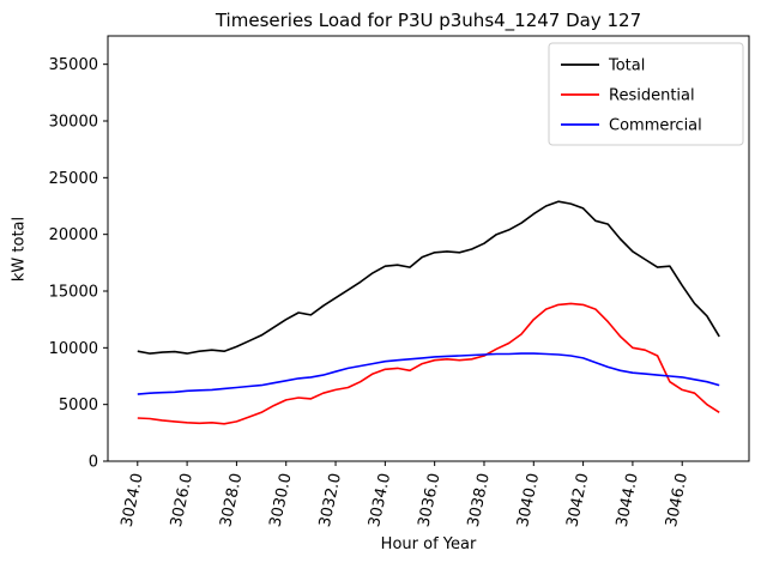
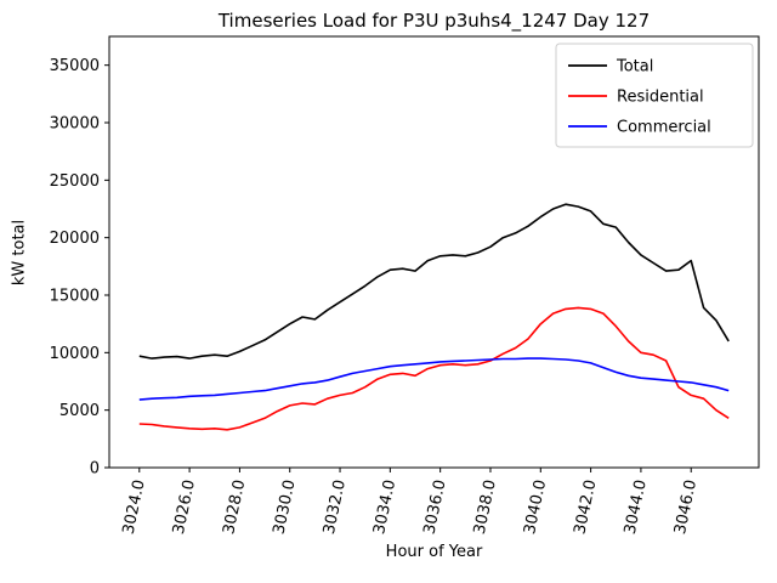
Total/3046.0: 16000 -> 18000
